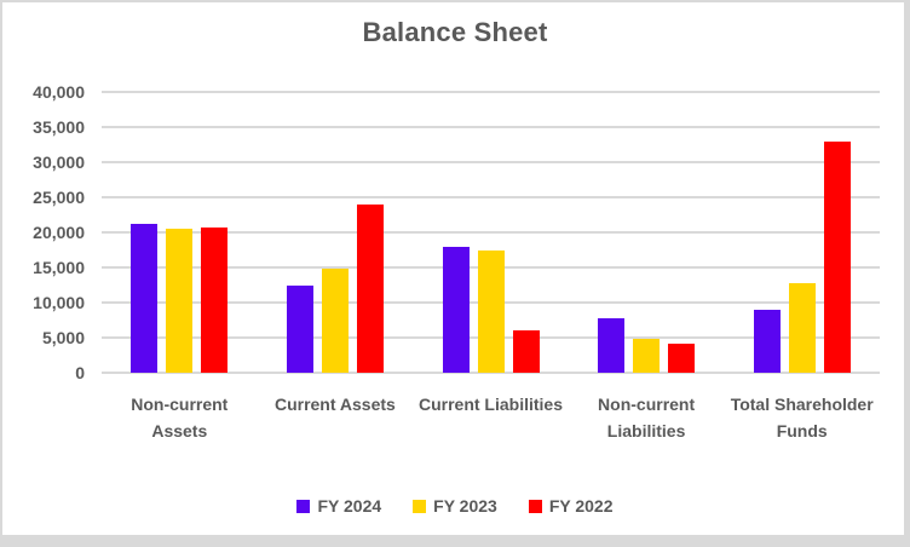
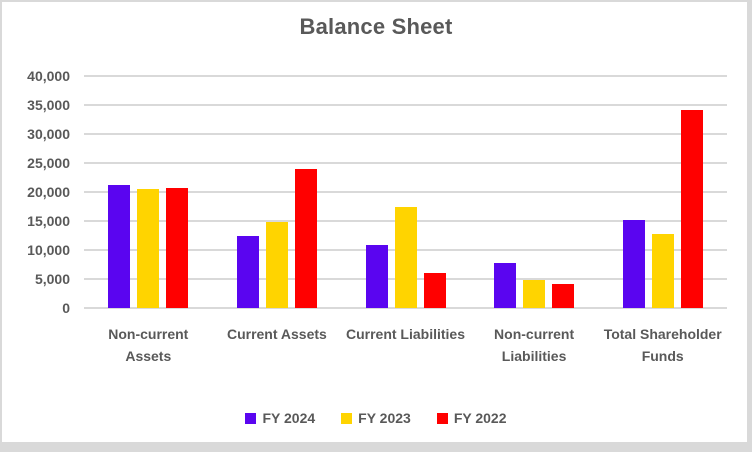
FY 2024/Current Liabilities: 18000 -> 11000
FY 2024/Total Shareholder Funds: 9000 -> 15000
FY 2022/Total Shareholder Funds: 33000 -> 34000
